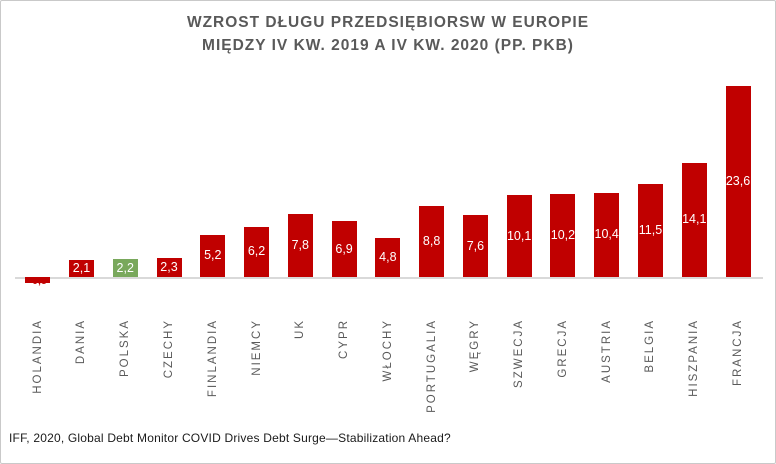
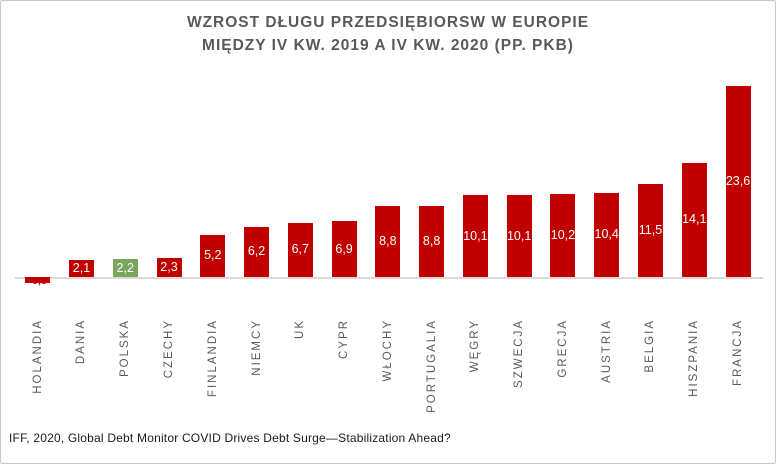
UK: 7,8 -> 6,7
WŁOCHY: 4,8 -> 8,8
WĘGRY: 7,6 -> 10,1
